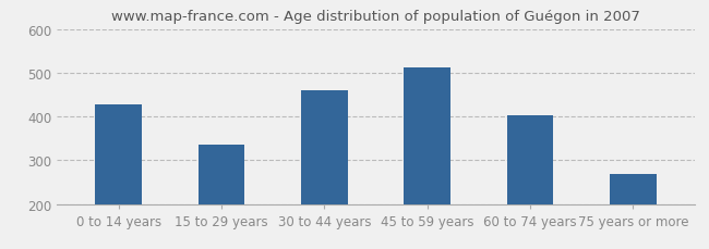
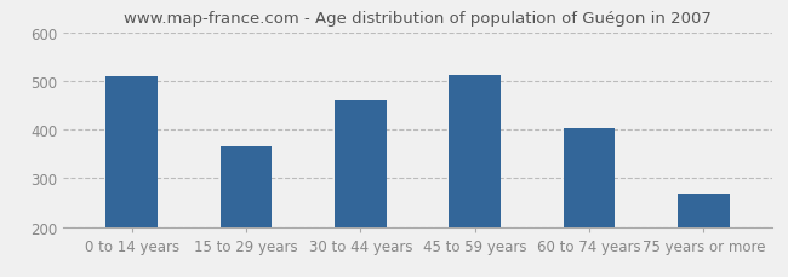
0 to 14 years: 428 -> 510
15 to 29 years: 335 -> 365
